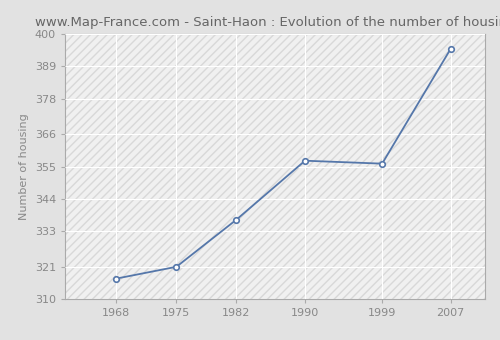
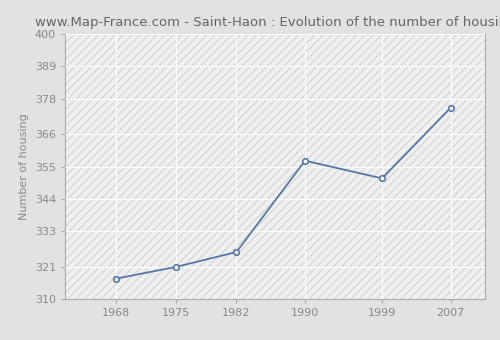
1982: 337 -> 326
1999: 356 -> 351
2007: 395 -> 375
